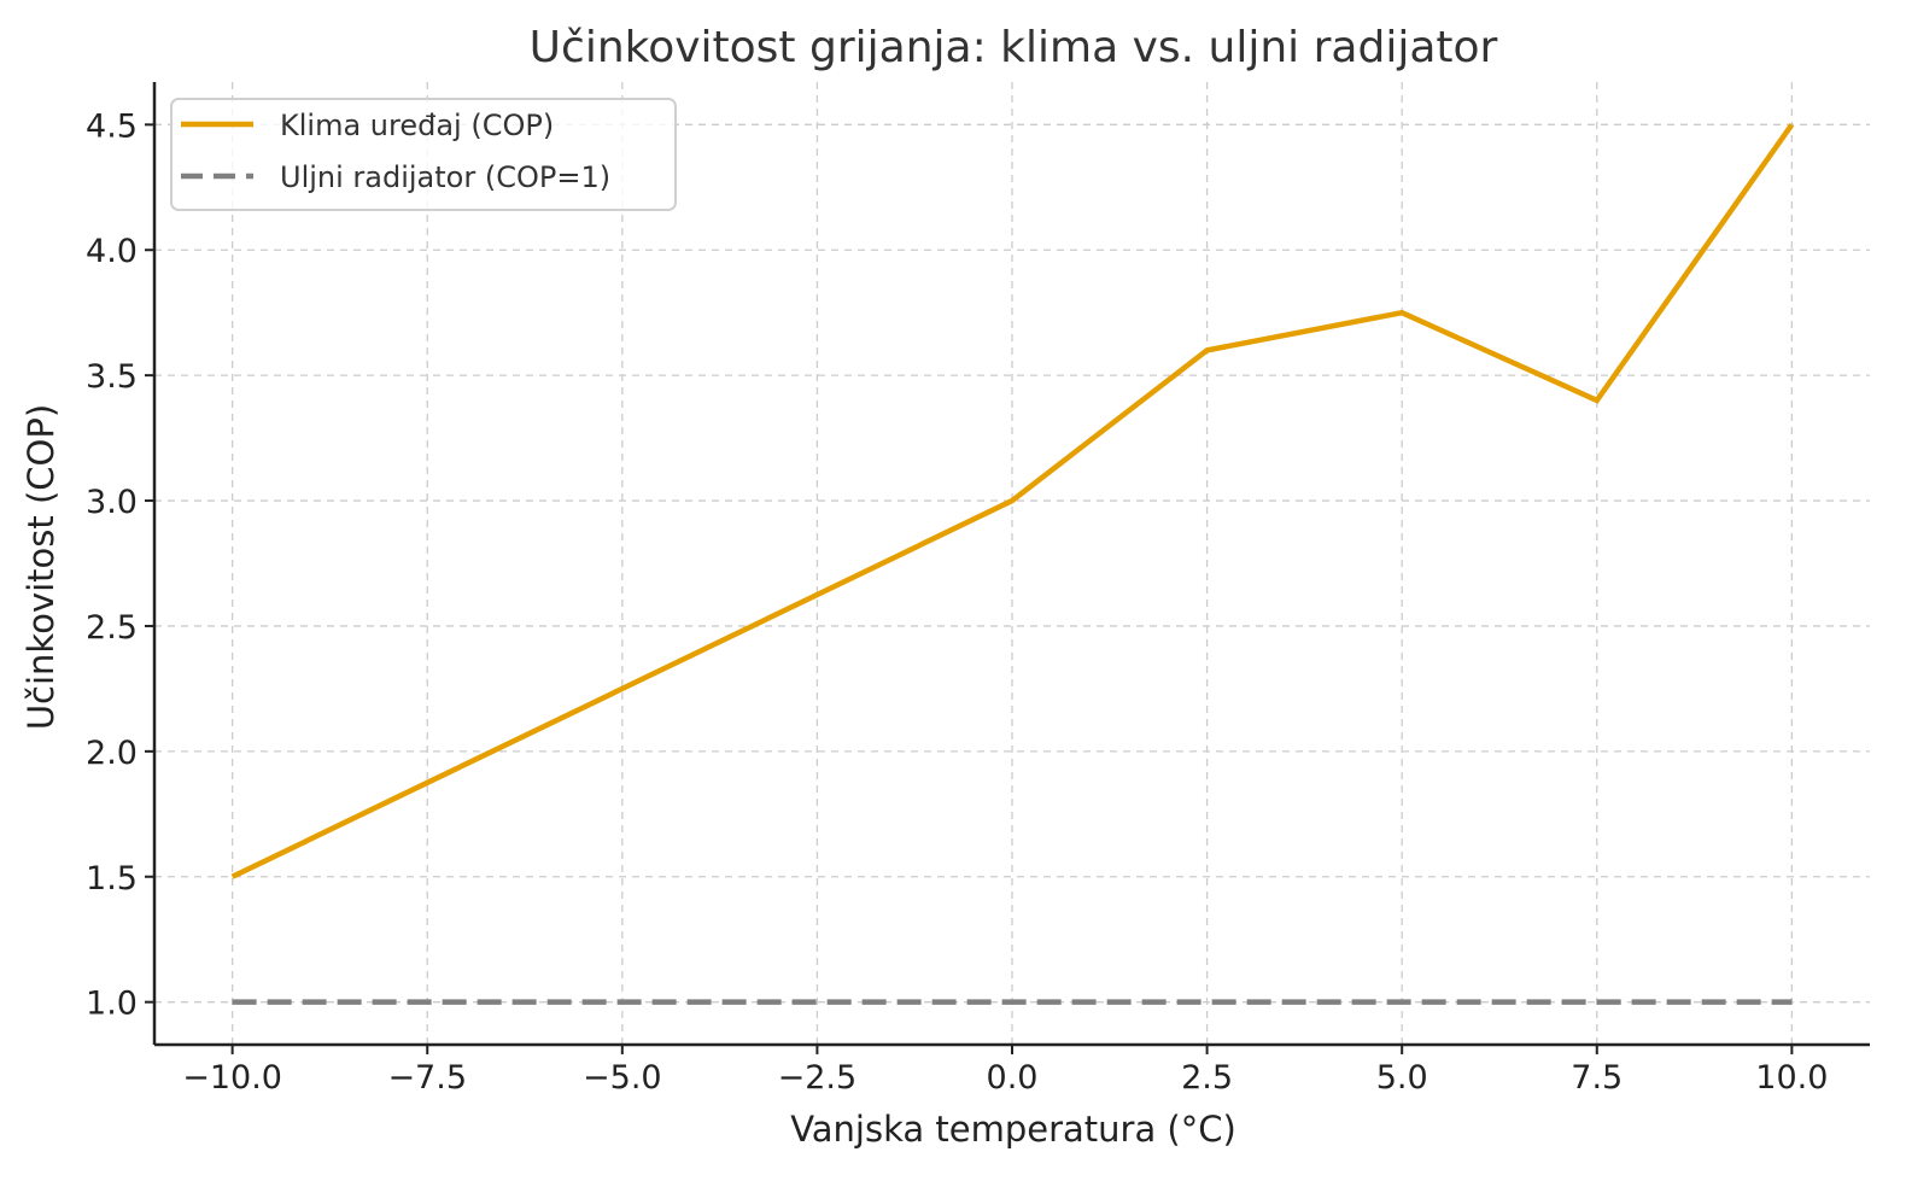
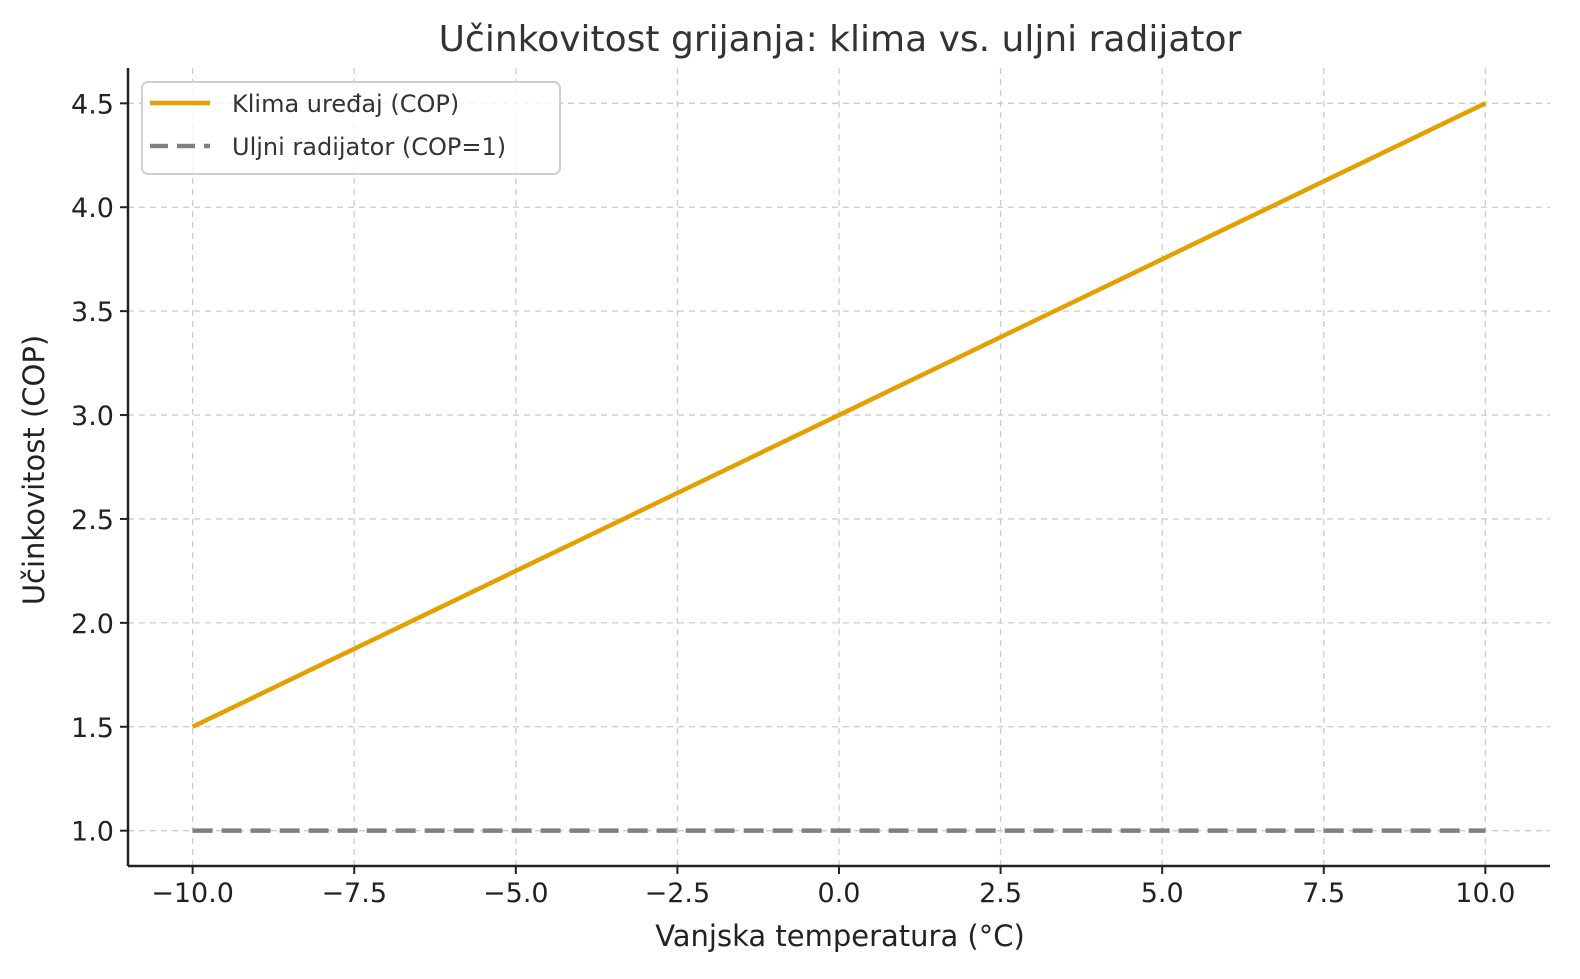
Klima uređaj (COP)/2.5: 3.6 -> 3.4
Klima uređaj (COP)/7.5: 3.4 -> 4.1
